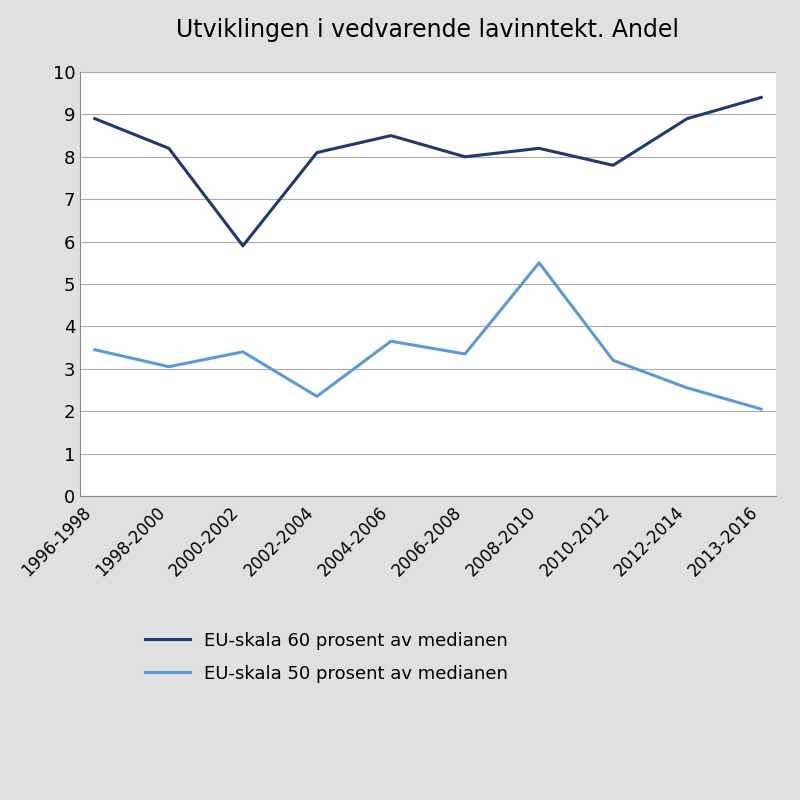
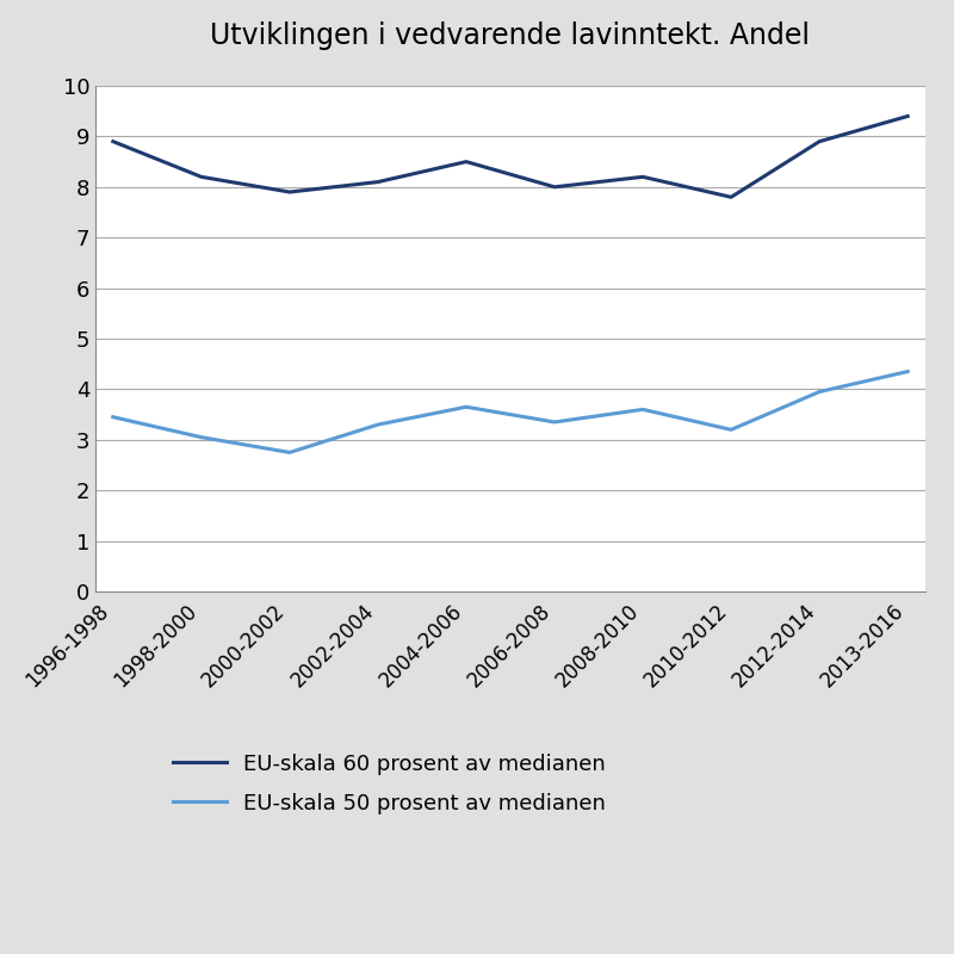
EU-skala 60 prosent av medianen/2000-2002: 5.9 -> 7.9
EU-skala 50 prosent av medianen/2000-2002: 3.40 -> 2.75
EU-skala 50 prosent av medianen/2002-2004: 2.35 -> 3.30
EU-skala 50 prosent av medianen/2008-2010: 5.50 -> 3.60
EU-skala 50 prosent av medianen/2012-2014: 2.55 -> 3.95
EU-skala 50 prosent av medianen/2013-2016: 2.05 -> 4.35
